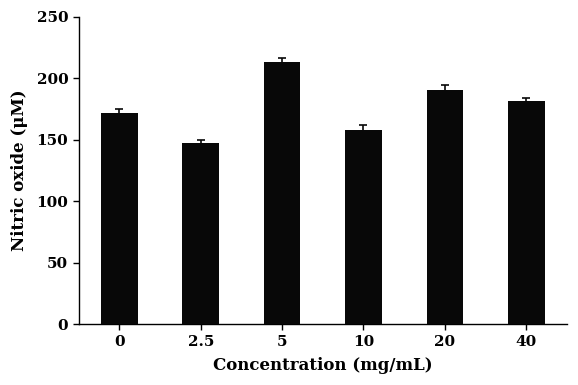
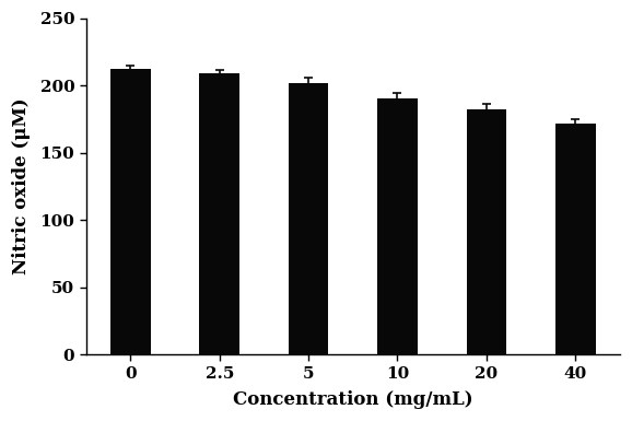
0: 172 -> 212
2.5: 147 -> 209
5: 213 -> 202
10: 158 -> 190
20: 190 -> 182
40: 181 -> 172
